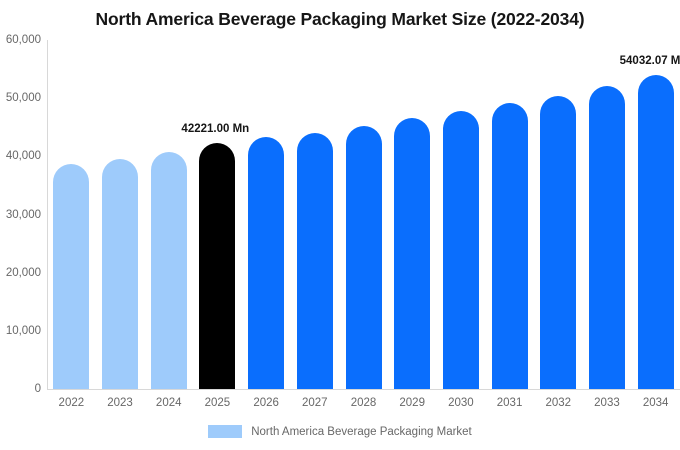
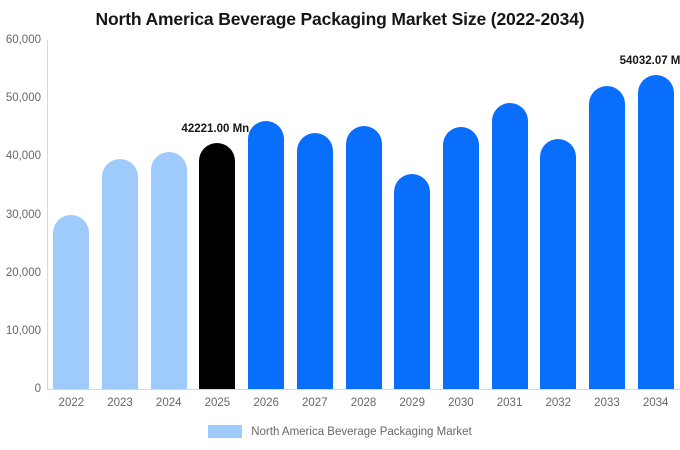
2022: 39000 -> 30000
2026: 43000 -> 46000
2029: 47000 -> 37000
2030: 48000 -> 45000
2032: 50000 -> 43000
